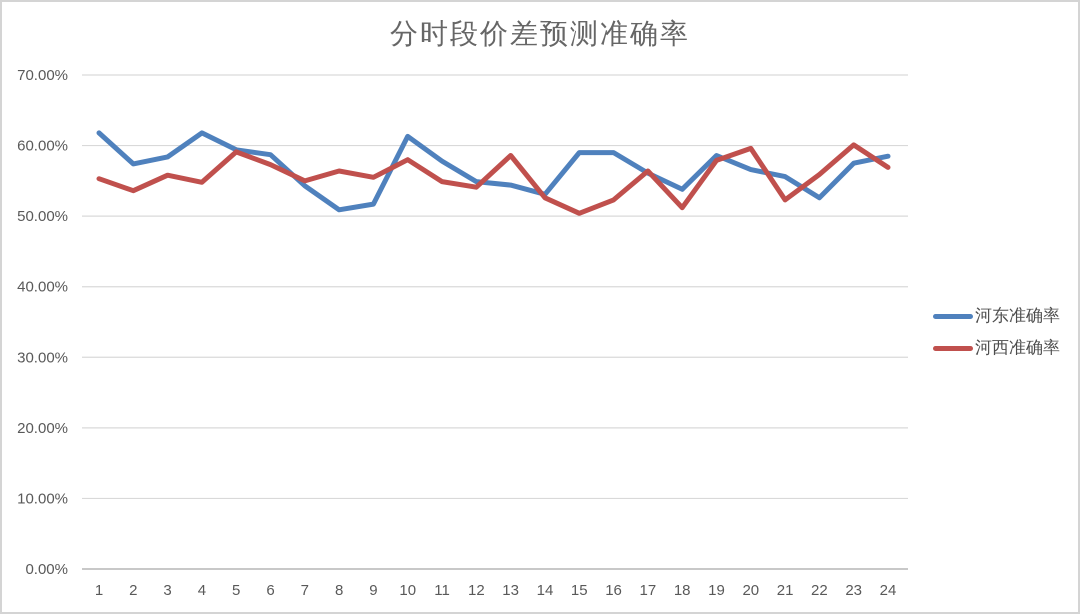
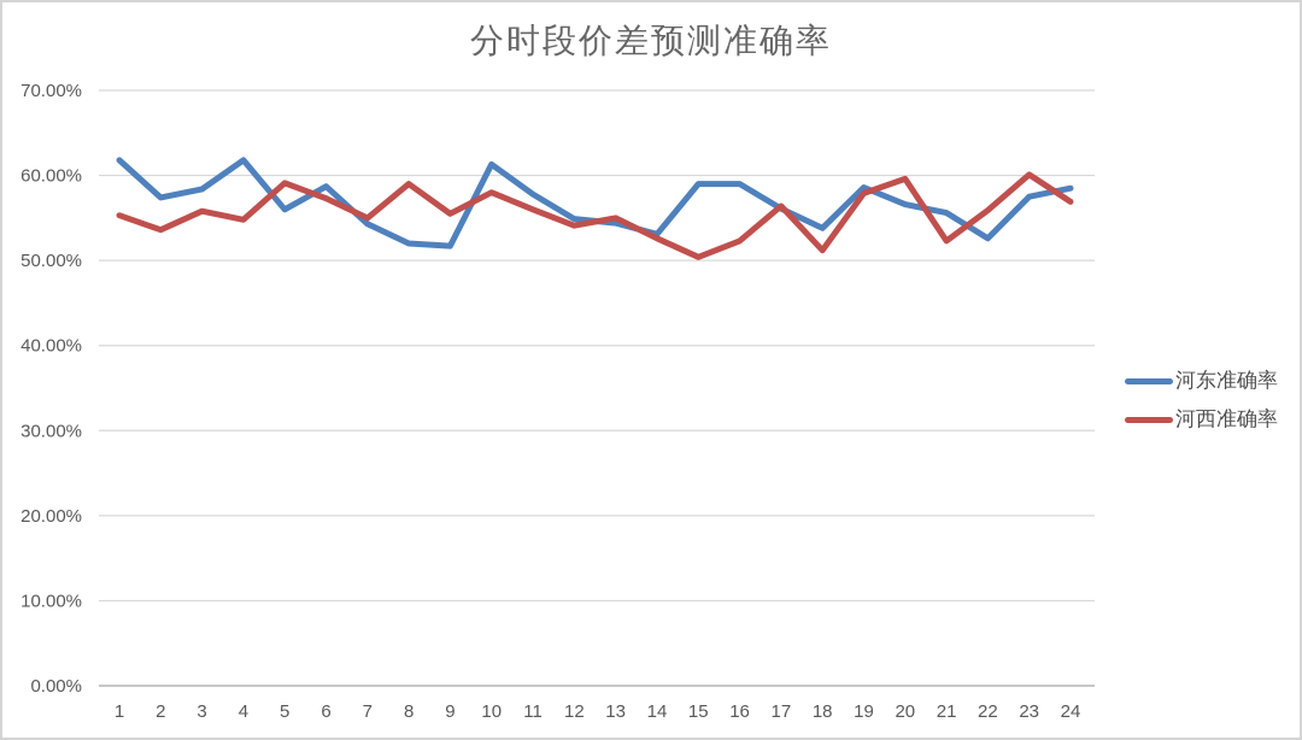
河东准确率/5: 59% -> 56%
河东准确率/8: 51% -> 52%
河西准确率/8: 56% -> 59%
河西准确率/11: 55% -> 56%
河西准确率/13: 59% -> 55%
